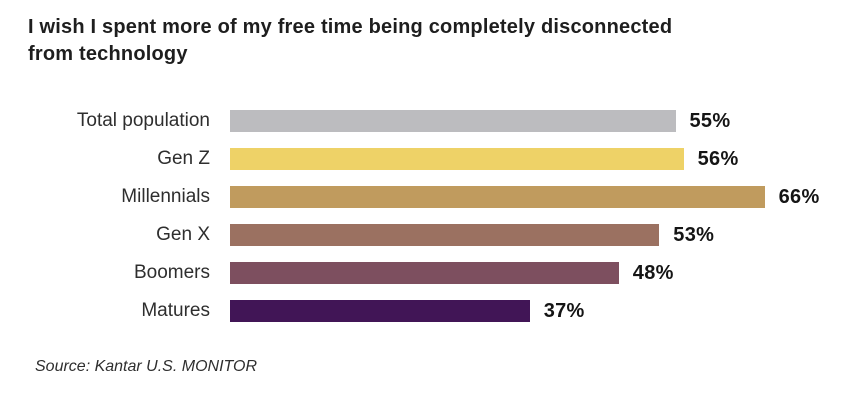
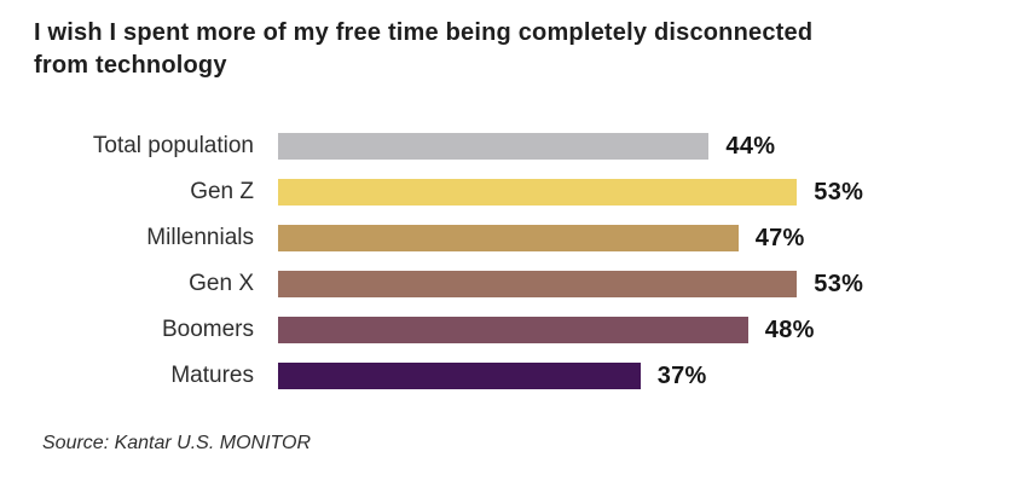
Total population: 55% -> 44%
Gen Z: 56% -> 53%
Millennials: 66% -> 47%
